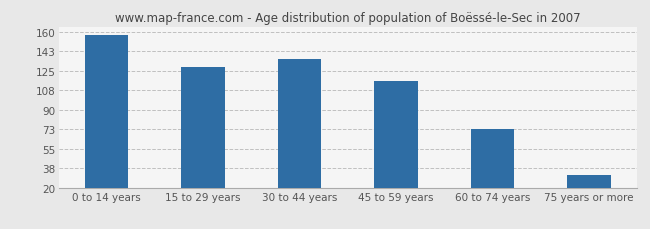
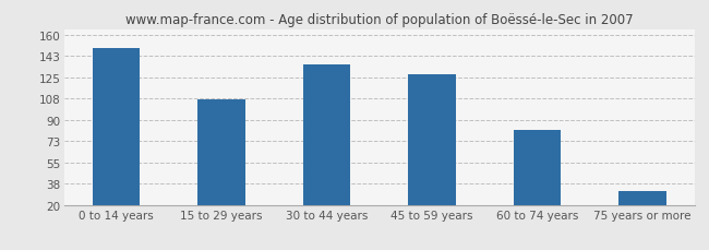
0 to 14 years: 157 -> 149
15 to 29 years: 129 -> 107
45 to 59 years: 116 -> 128
60 to 74 years: 73 -> 82
